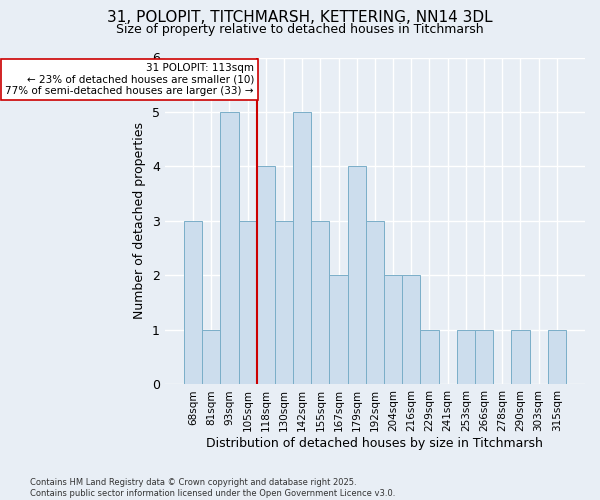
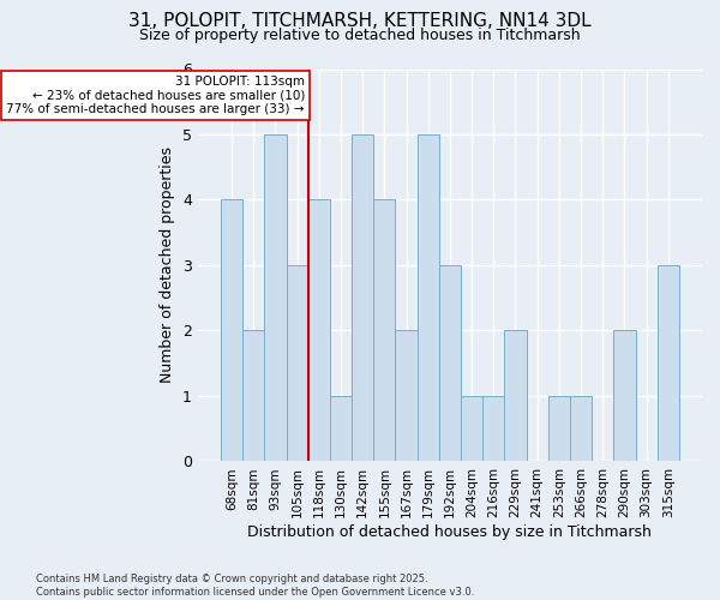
68sqm: 3 -> 4
81sqm: 1 -> 2
130sqm: 3 -> 1
155sqm: 3 -> 4
179sqm: 4 -> 5
204sqm: 2 -> 1
216sqm: 2 -> 1
229sqm: 1 -> 2
290sqm: 1 -> 2
315sqm: 1 -> 3
